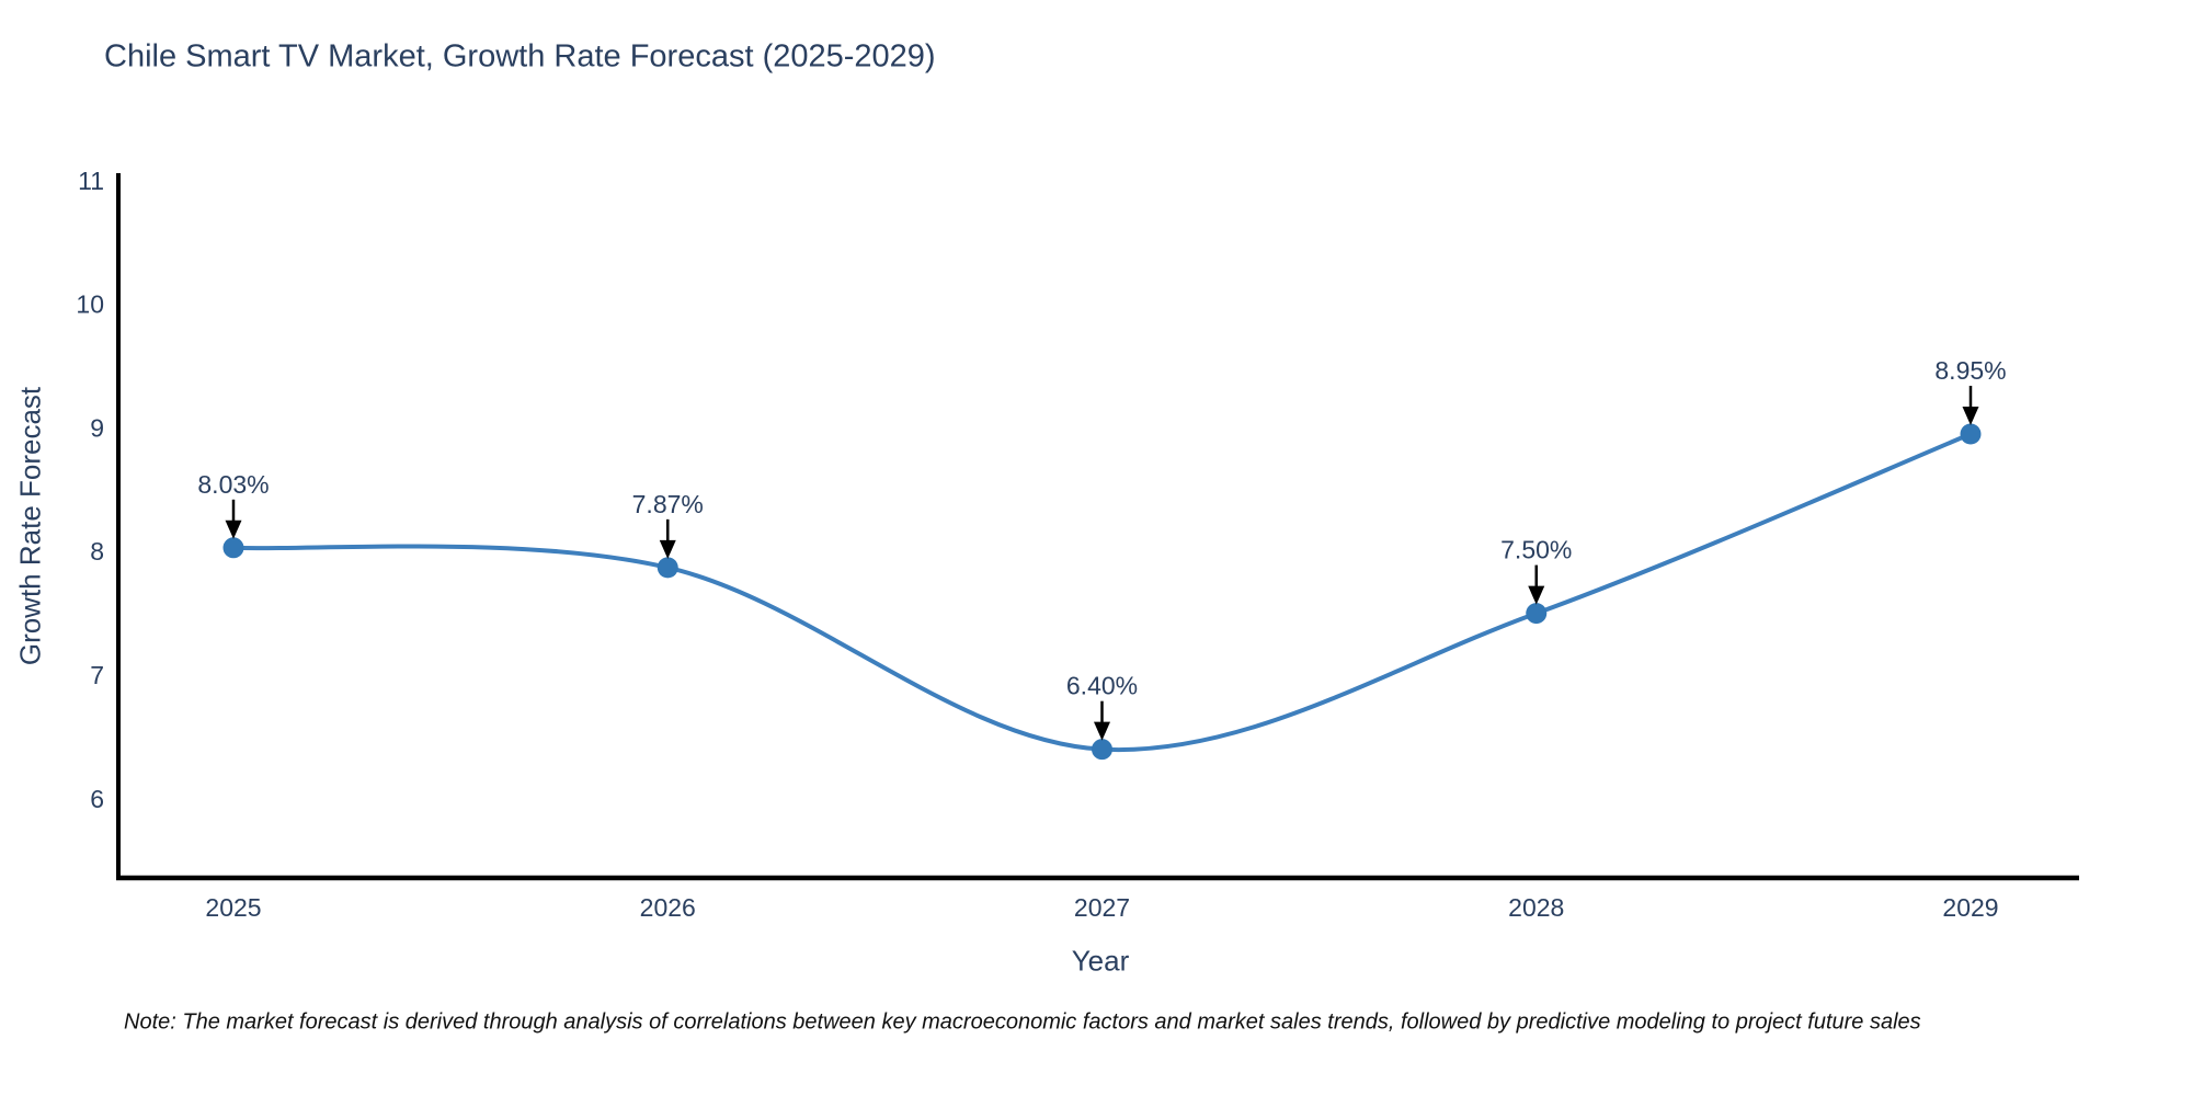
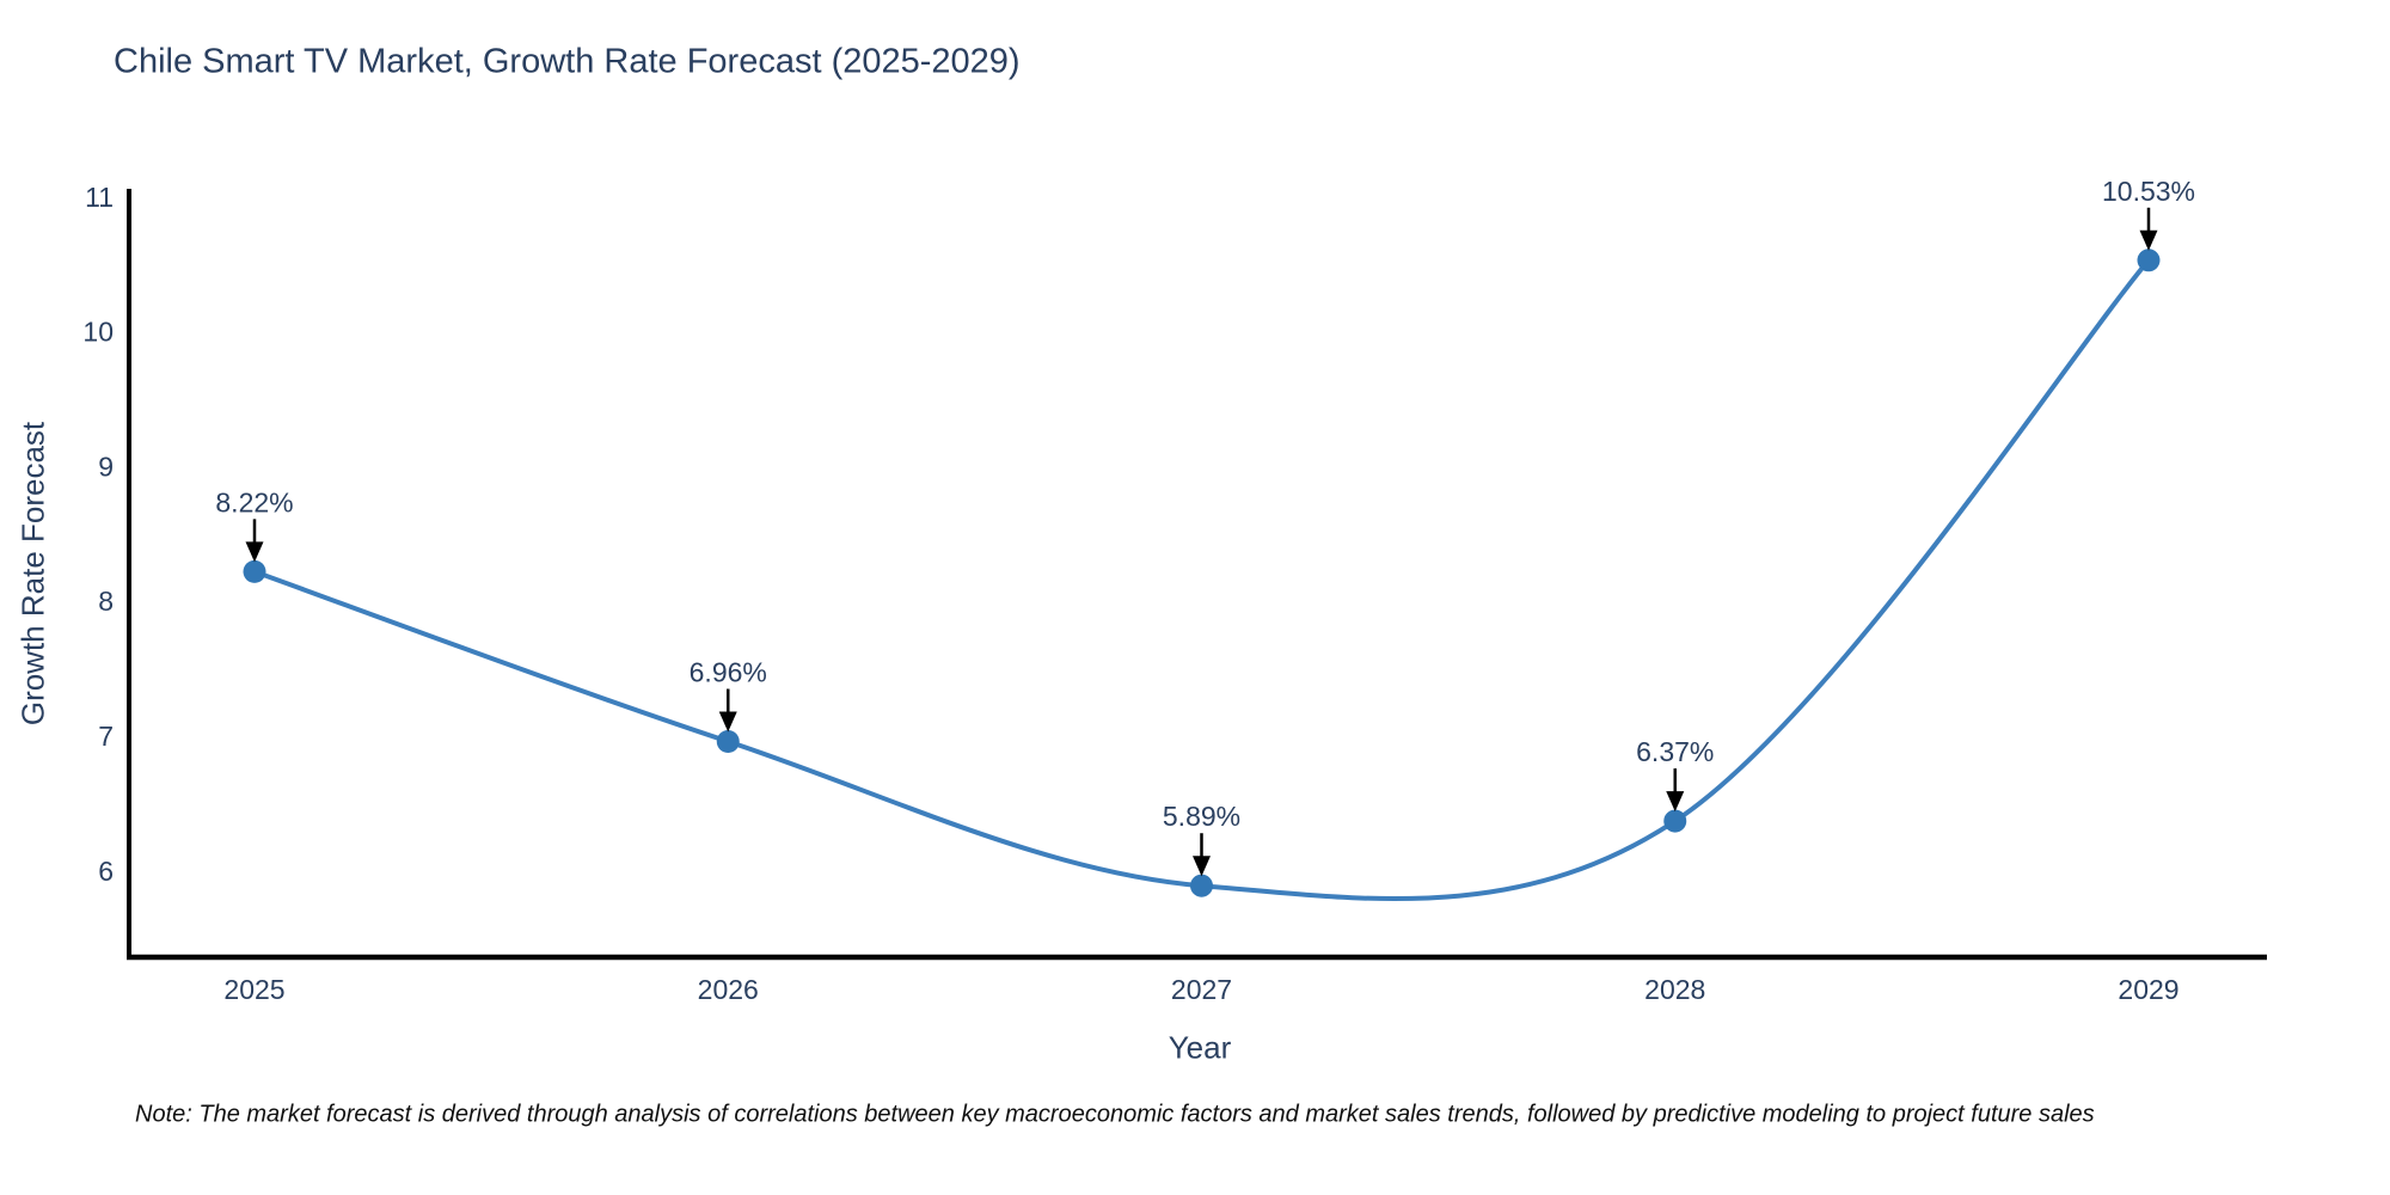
2025: 8.03% -> 8.22%
2026: 7.87% -> 6.96%
2027: 6.40% -> 5.89%
2028: 7.50% -> 6.37%
2029: 8.95% -> 10.53%
